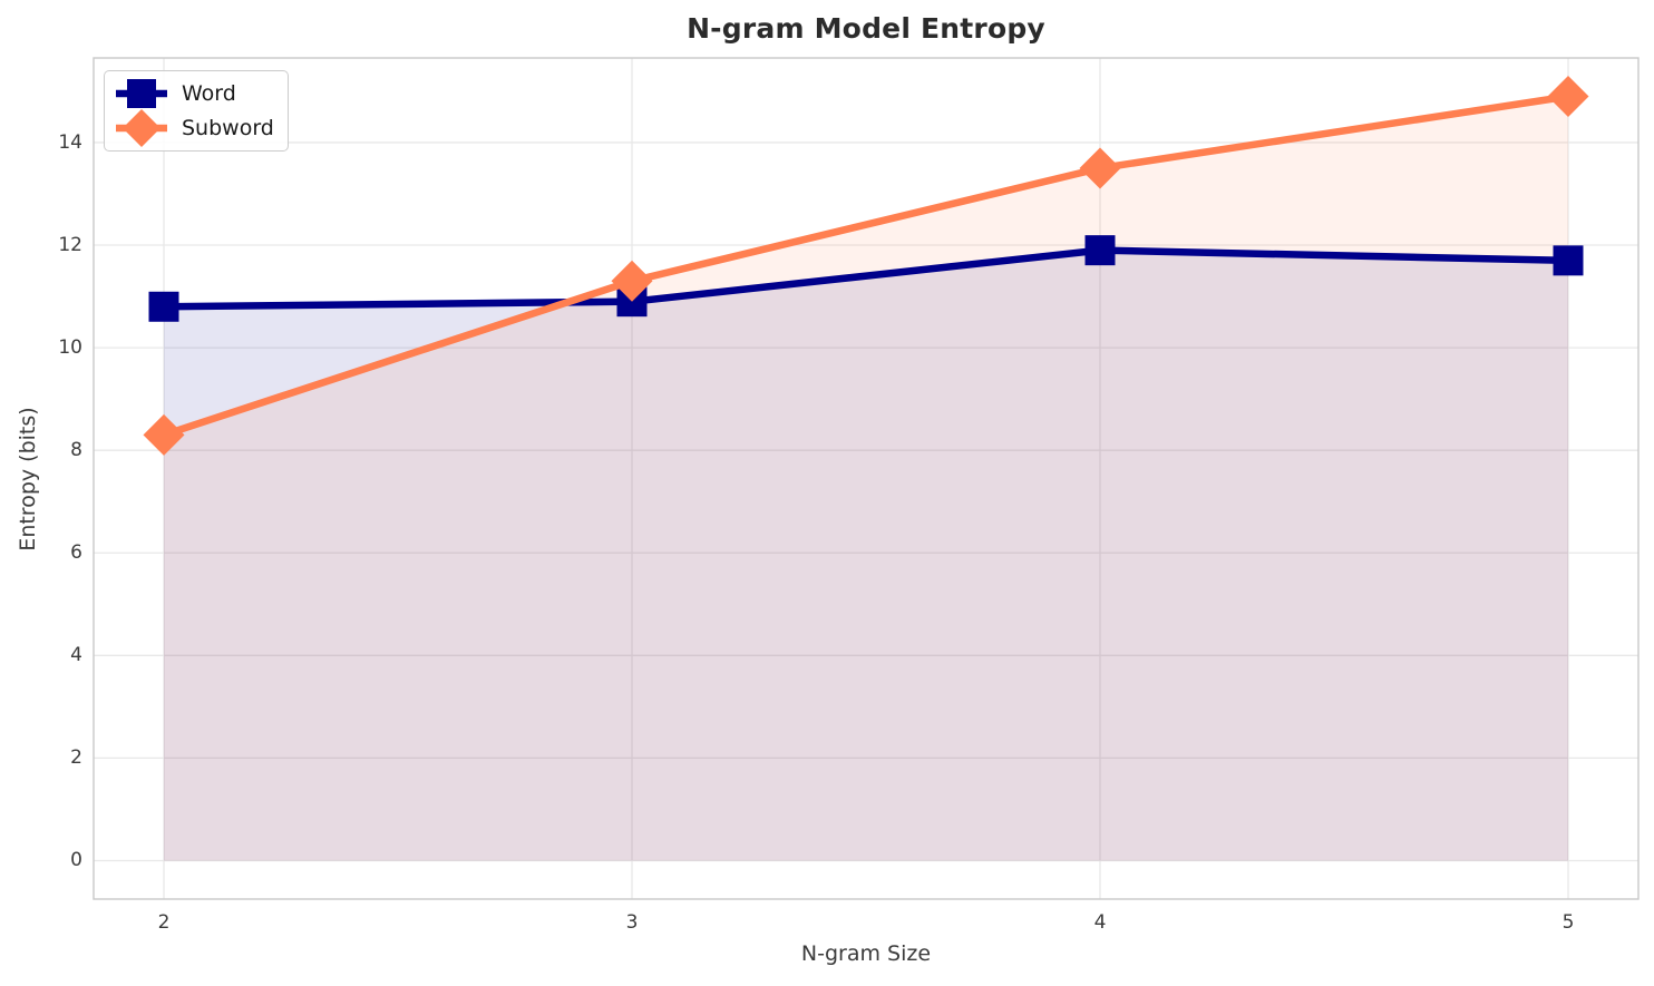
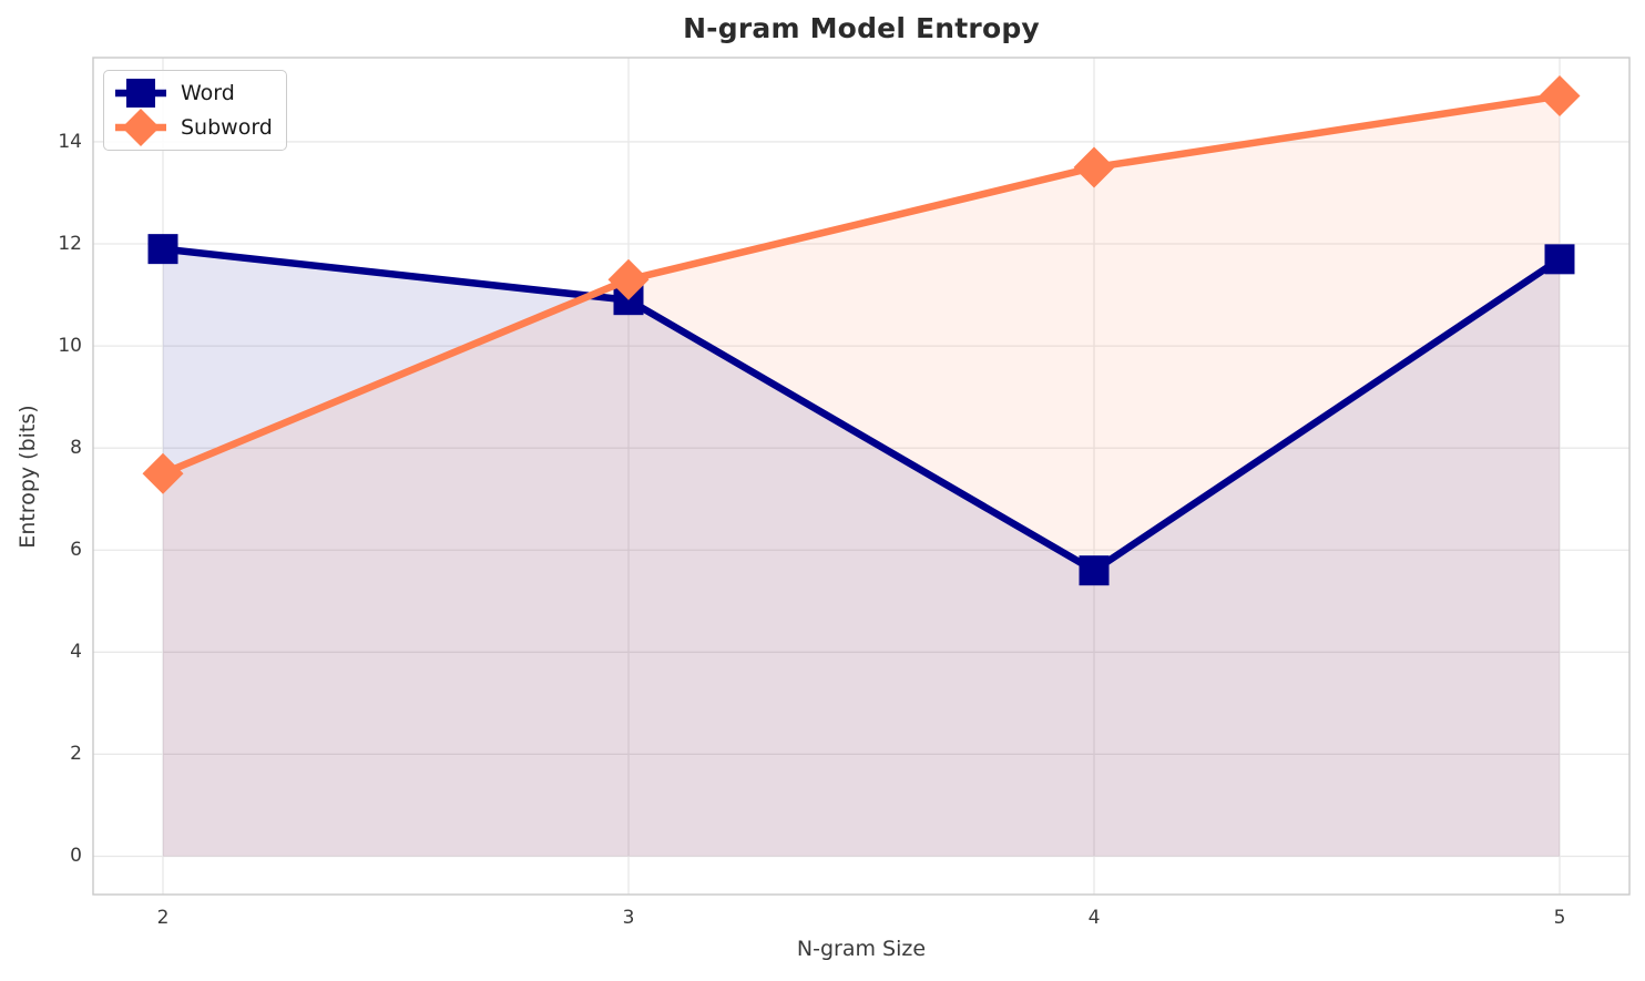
Word/2: 10.8 -> 11.9
Subword/2: 8.3 -> 7.5
Word/4: 11.9 -> 5.6
